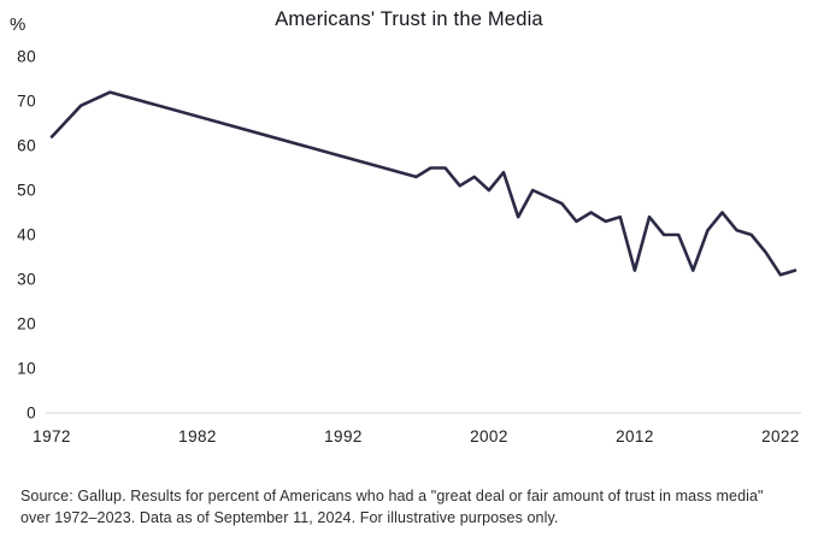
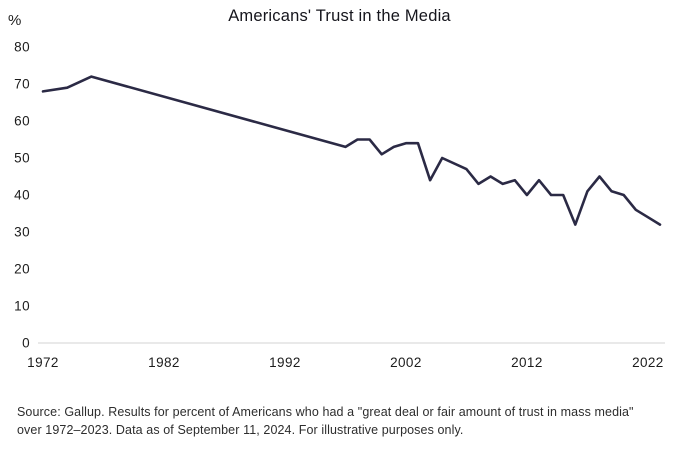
1972: 62 -> 68
2002: 50 -> 54
2012: 32 -> 40
2022: 31 -> 34
